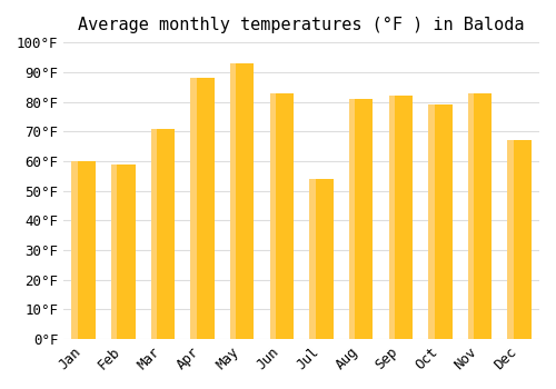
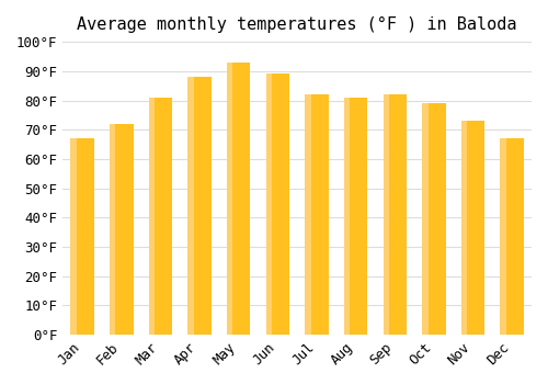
Jan: 60°F -> 67°F
Feb: 59°F -> 72°F
Mar: 71°F -> 81°F
Jun: 83°F -> 89°F
Jul: 54°F -> 82°F
Nov: 83°F -> 73°F
